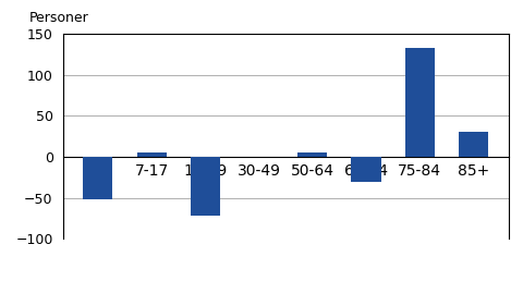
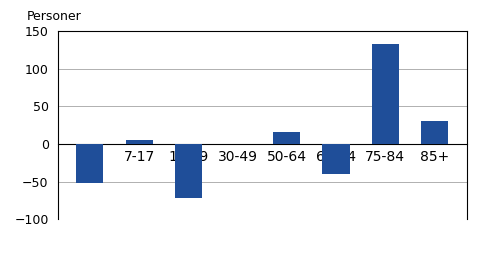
50-64: 5 -> 16
65-74: -30 -> -40
